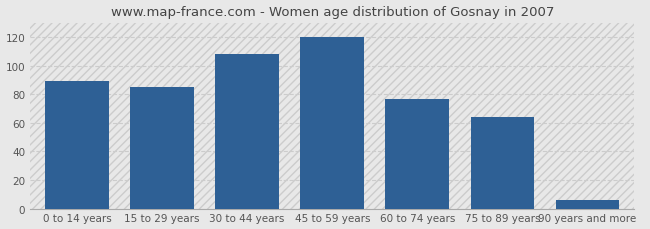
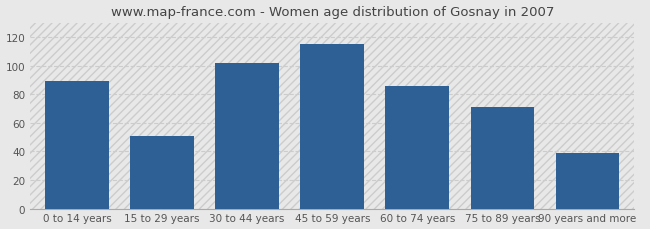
15 to 29 years: 85 -> 51
30 to 44 years: 108 -> 102
45 to 59 years: 120 -> 115
60 to 74 years: 77 -> 86
75 to 89 years: 64 -> 71
90 years and more: 6 -> 39
